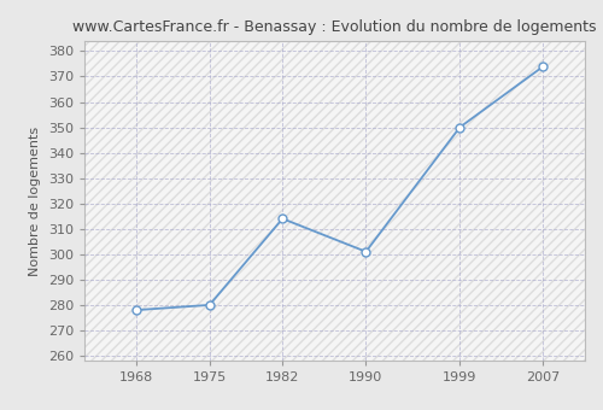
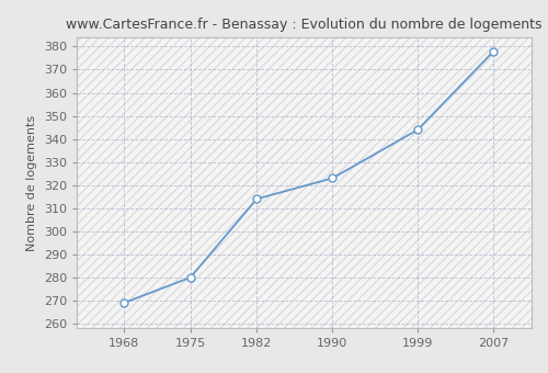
1968: 278 -> 269
1990: 301 -> 323
1999: 350 -> 344
2007: 374 -> 378
